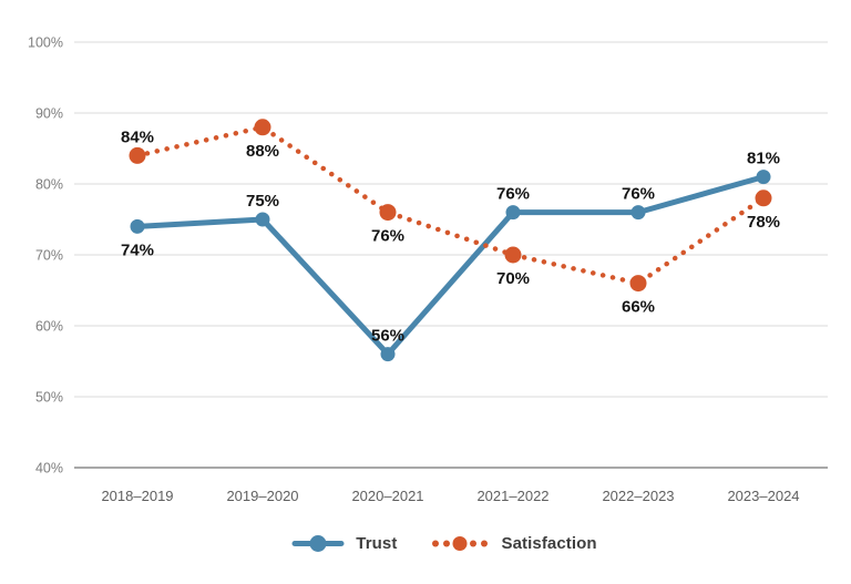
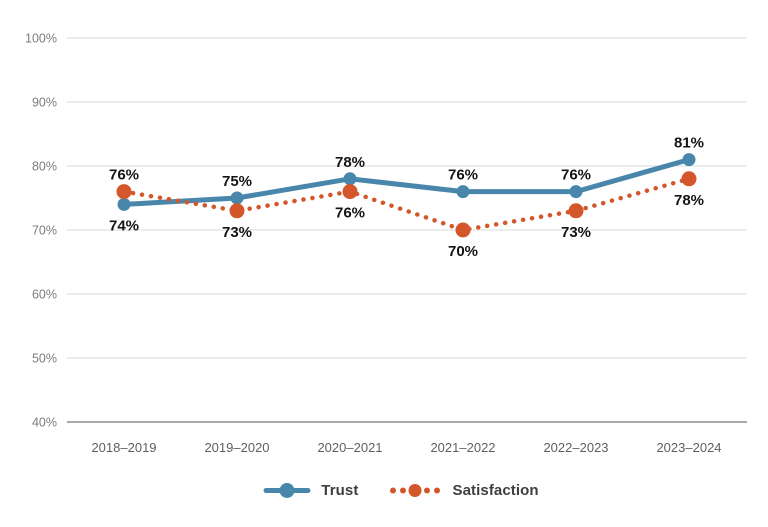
Satisfaction/2018–2019: 84% -> 76%
Satisfaction/2019–2020: 88% -> 73%
Trust/2020–2021: 56% -> 78%
Satisfaction/2022–2023: 66% -> 73%
